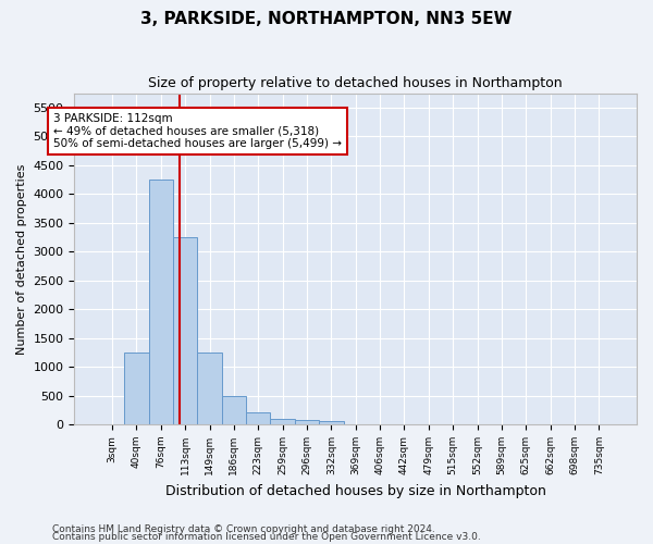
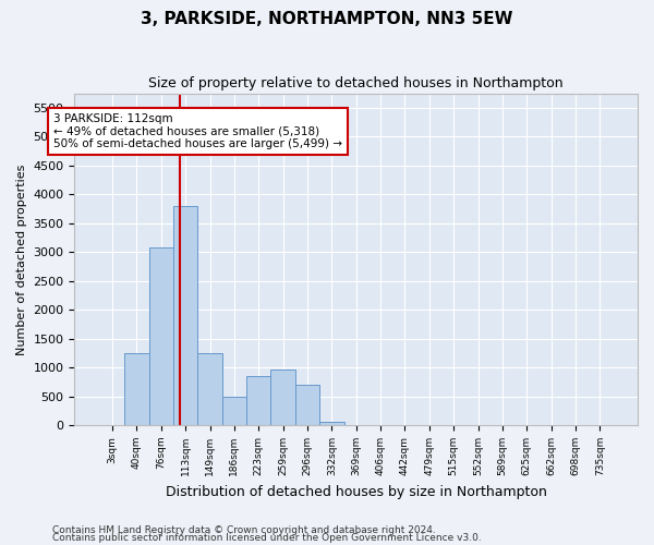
76sqm: 4250 -> 3080
113sqm: 3250 -> 3800
223sqm: 200 -> 860
259sqm: 100 -> 960
296sqm: 80 -> 700
